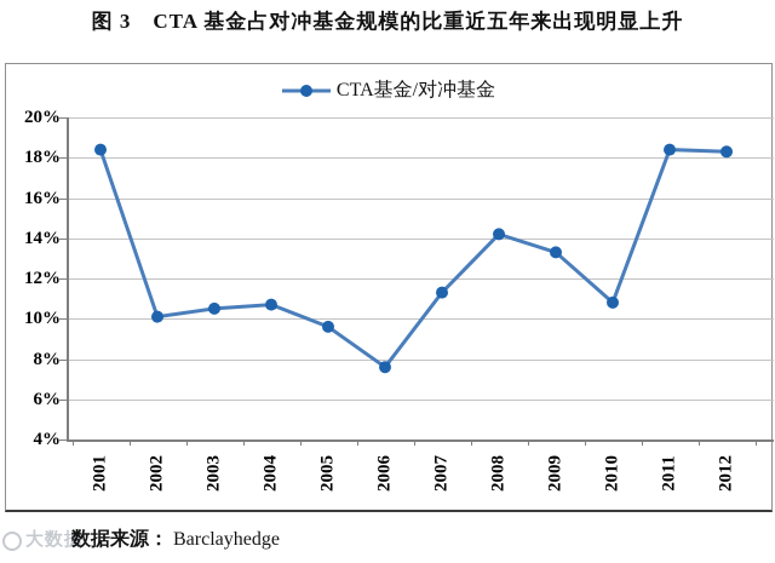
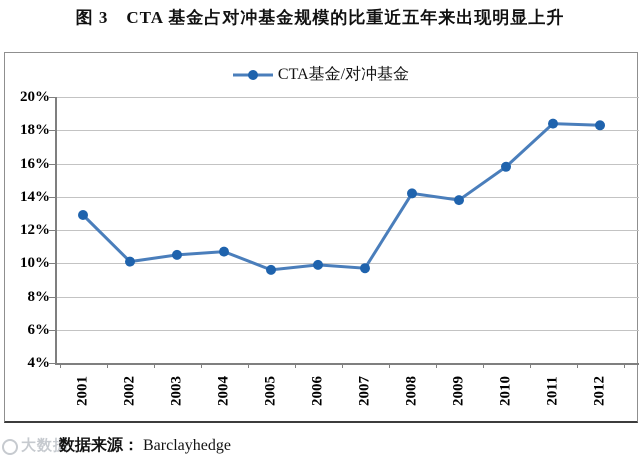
2001: 18.4% -> 12.9%
2006: 7.6% -> 9.9%
2007: 11.3% -> 9.7%
2009: 13.3% -> 13.8%
2010: 10.8% -> 15.8%
